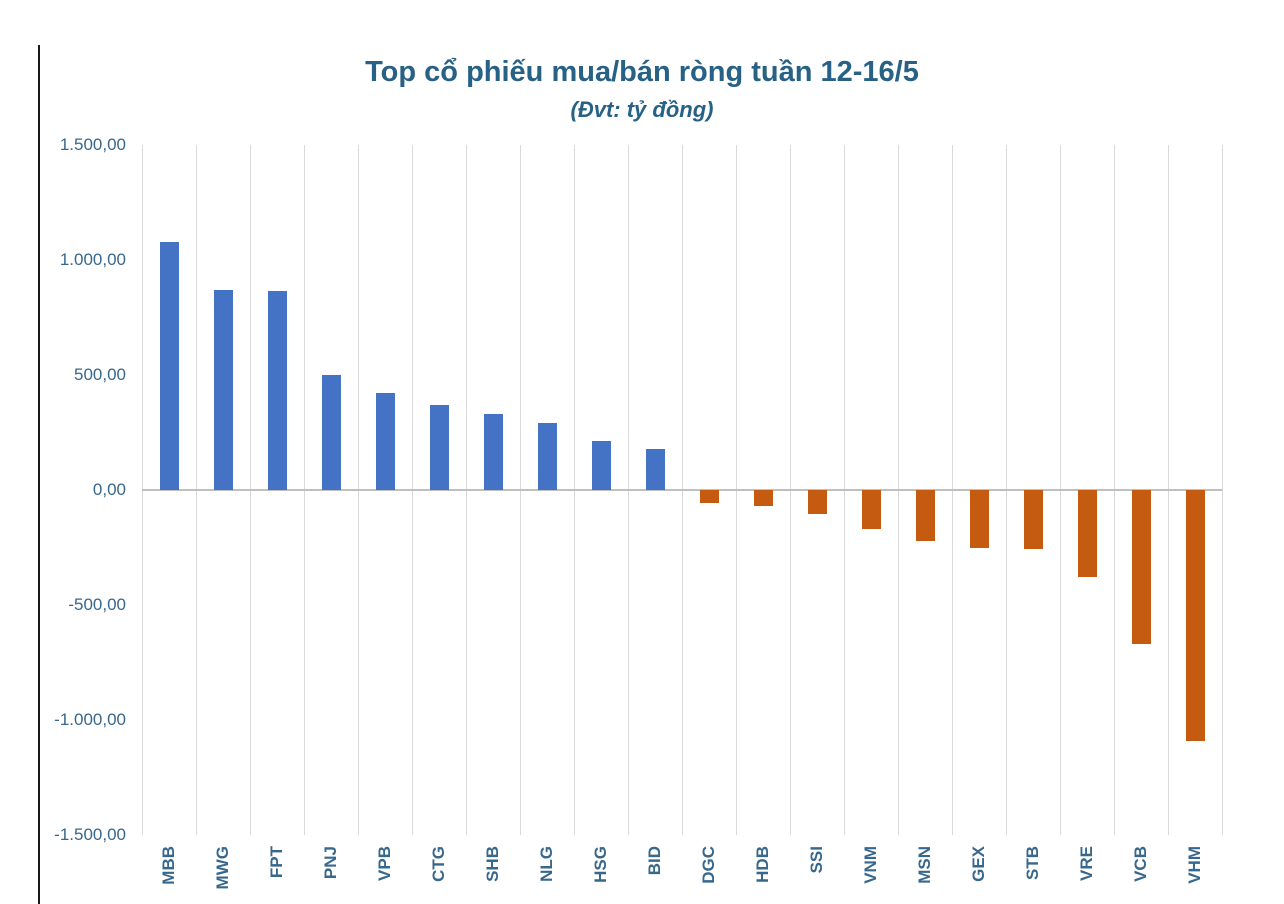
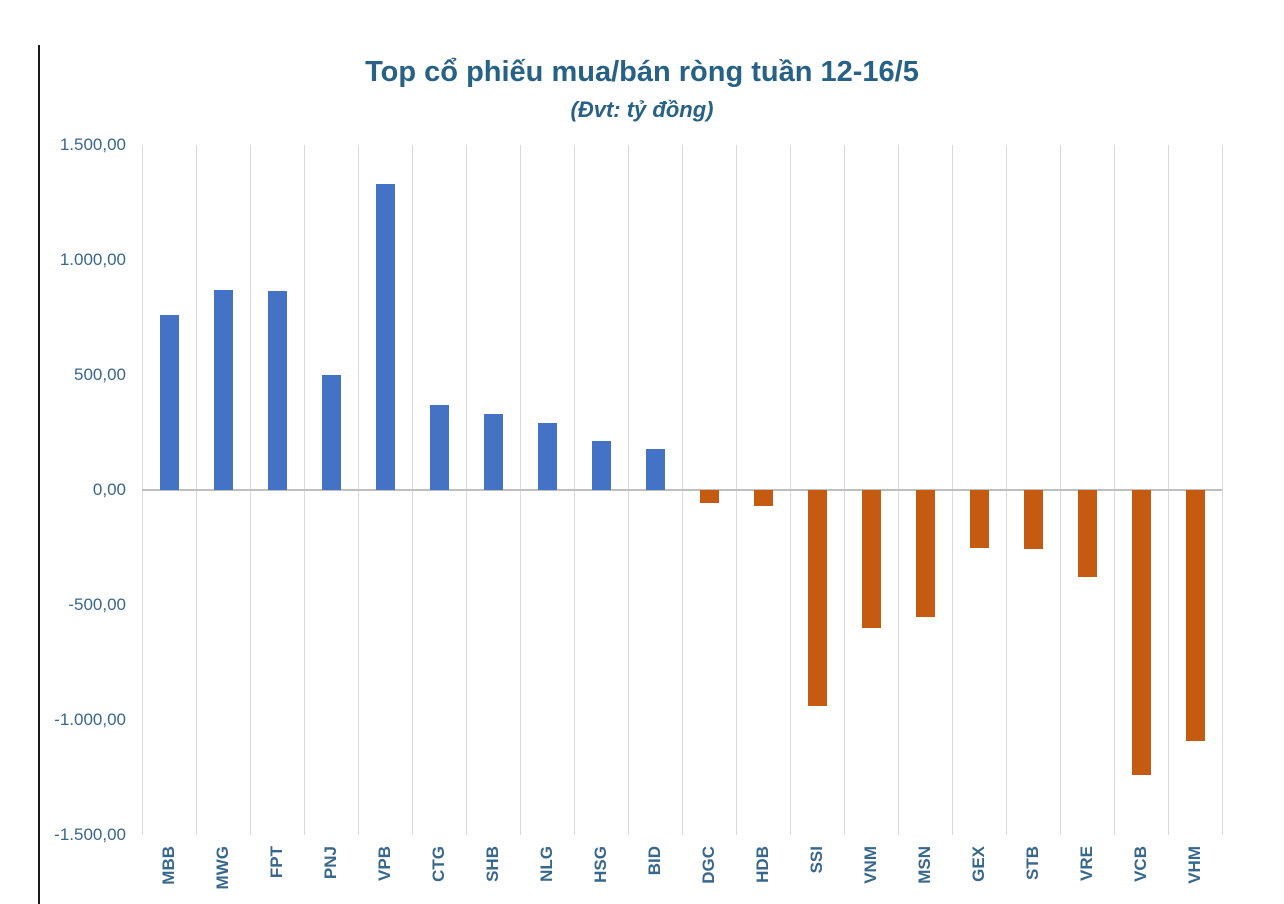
MBB: 1080 -> 760
VPB: 420 -> 1330
SSI: -100 -> -940
VNM: -170 -> -600
MSN: -220 -> -550
VCB: -670 -> -1240
